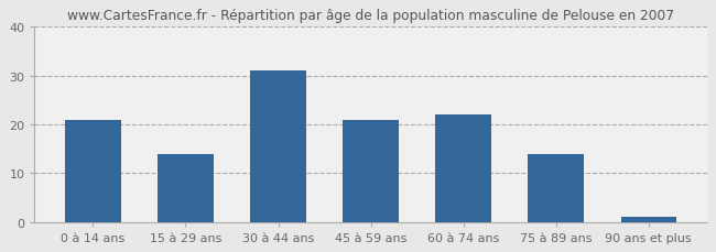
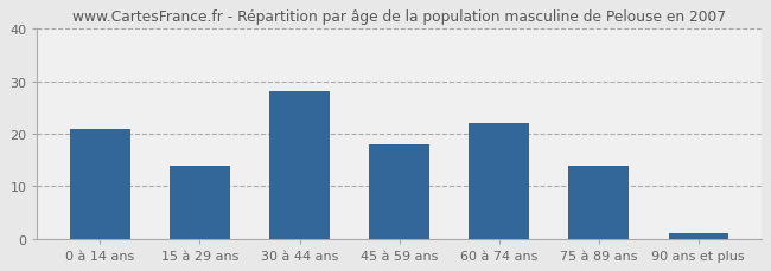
30 à 44 ans: 31 -> 28
45 à 59 ans: 21 -> 18
